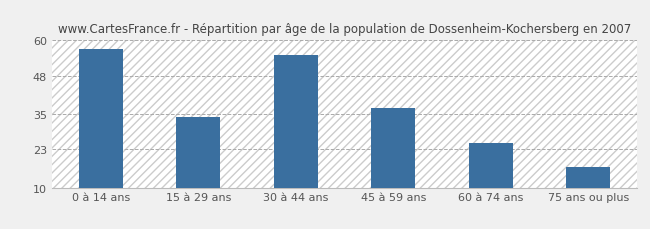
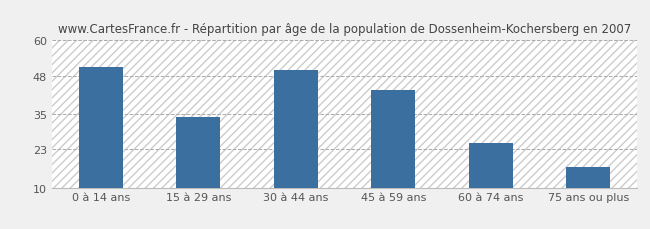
0 à 14 ans: 57 -> 51
30 à 44 ans: 55 -> 50
45 à 59 ans: 37 -> 43
